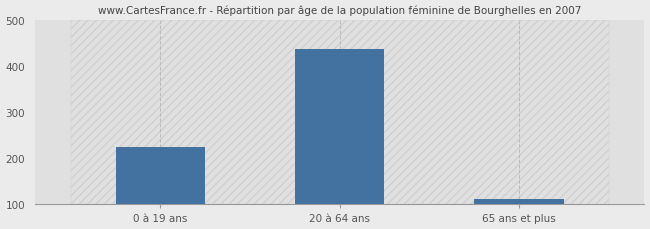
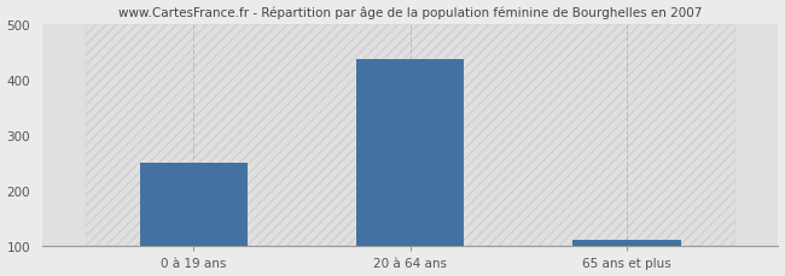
0 à 19 ans: 225 -> 250
